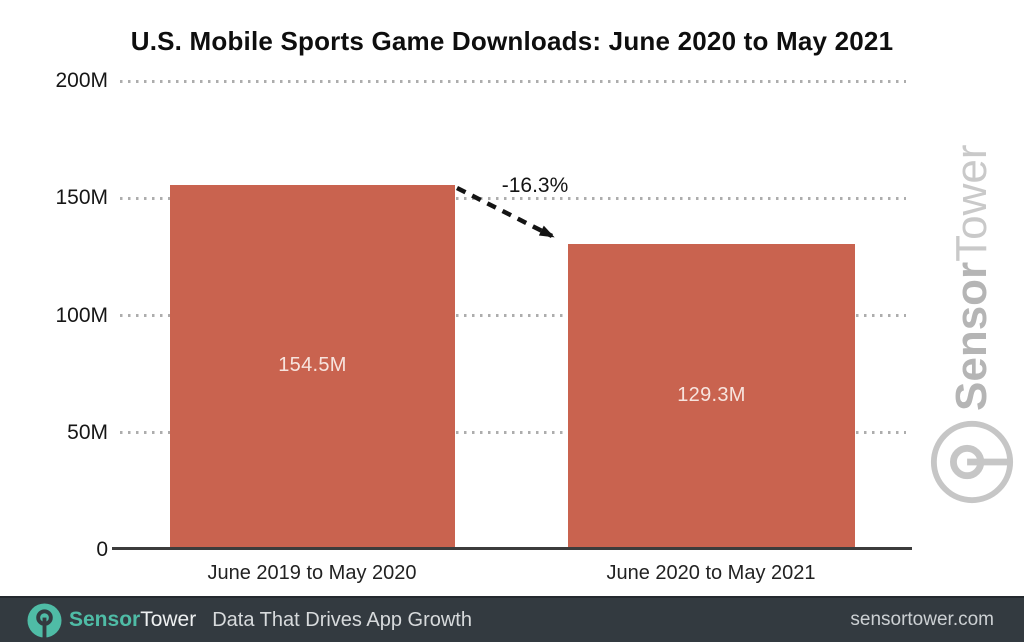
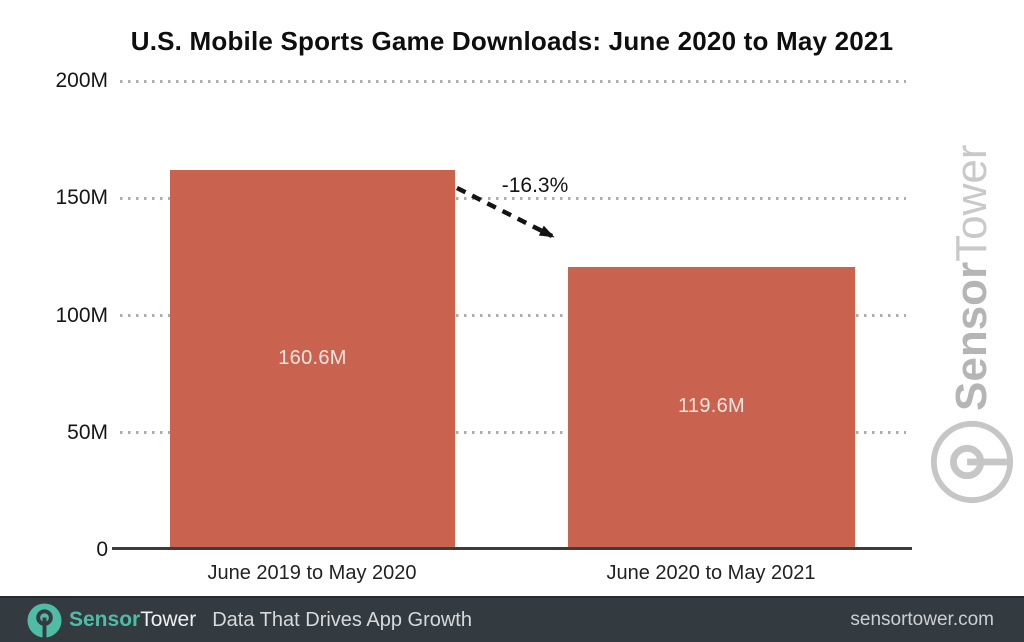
June 2019 to May 2020: 154.5M -> 160.6M
June 2020 to May 2021: 129.3M -> 119.6M
